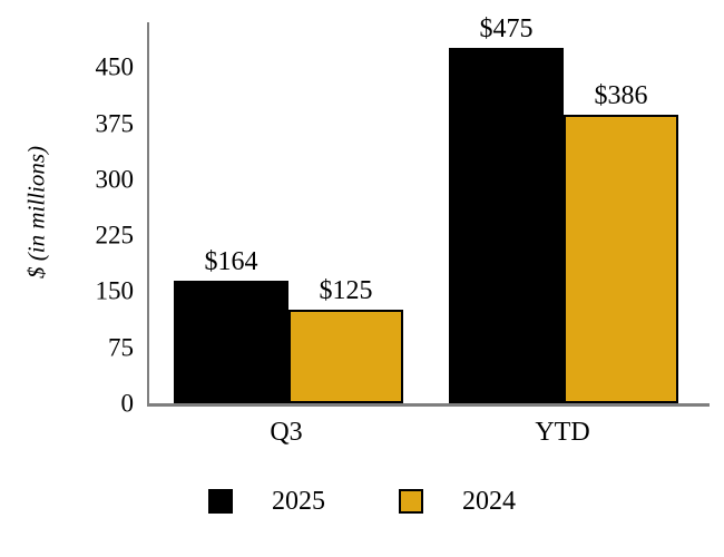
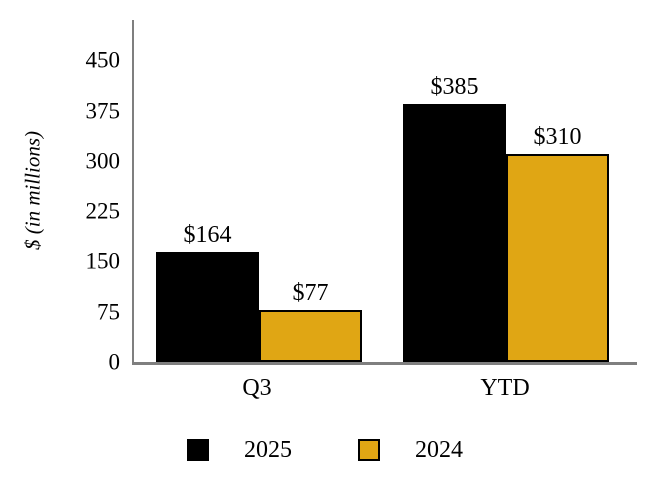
2024/Q3: $125 -> $77
2025/YTD: $475 -> $385
2024/YTD: $386 -> $310
